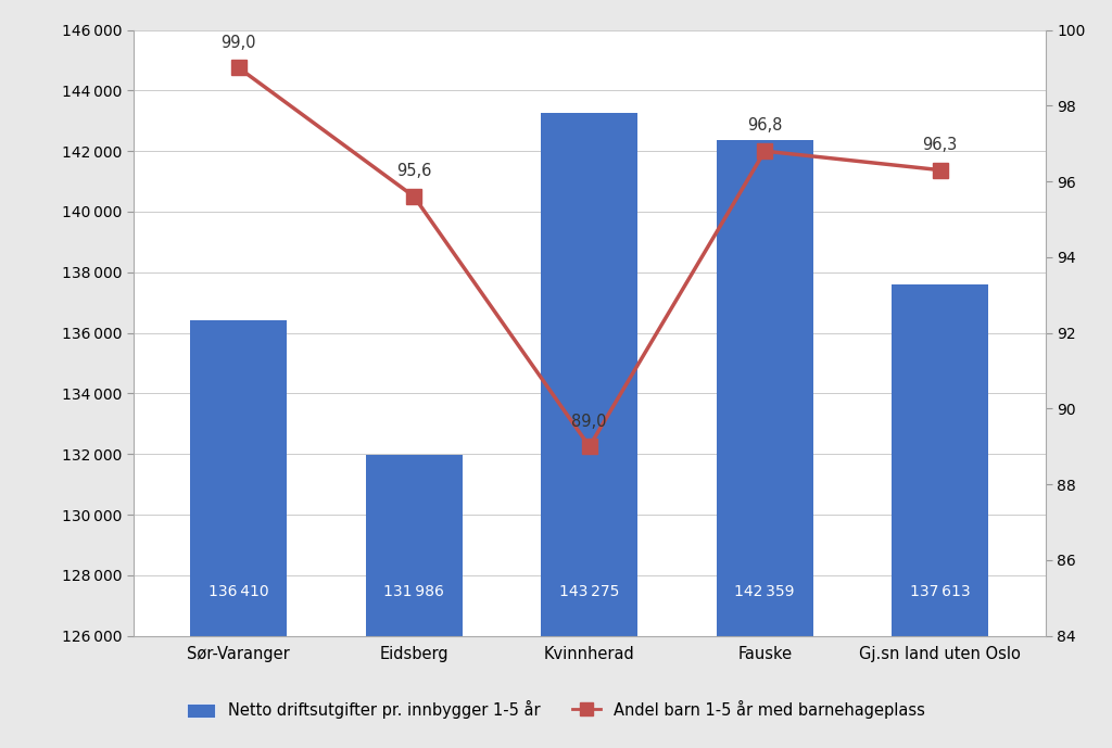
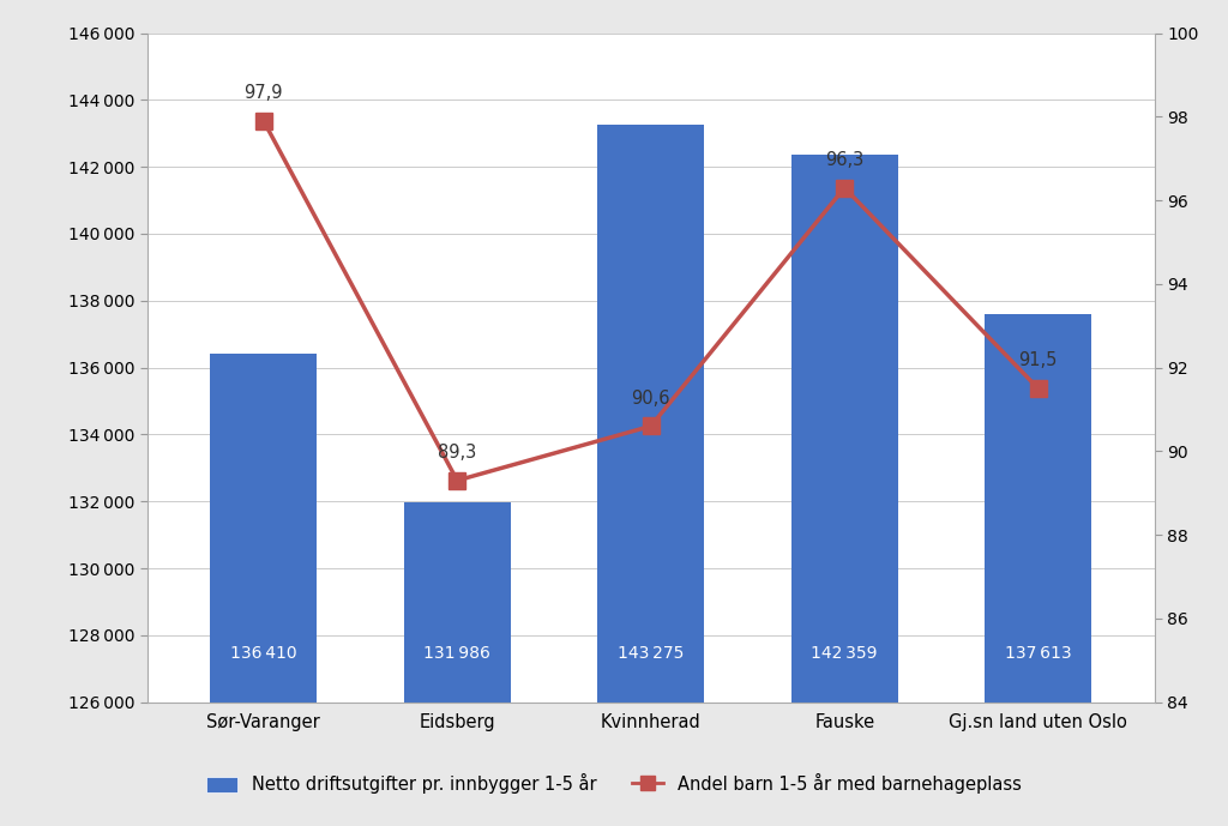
Andel barn 1-5 år med barnehageplass/Sør-Varanger: 99,0 -> 97,9
Andel barn 1-5 år med barnehageplass/Eidsberg: 95,6 -> 89,3
Andel barn 1-5 år med barnehageplass/Kvinnherad: 89,0 -> 90,6
Andel barn 1-5 år med barnehageplass/Fauske: 96,8 -> 96,3
Andel barn 1-5 år med barnehageplass/Gj.sn land uten Oslo: 96,3 -> 91,5
